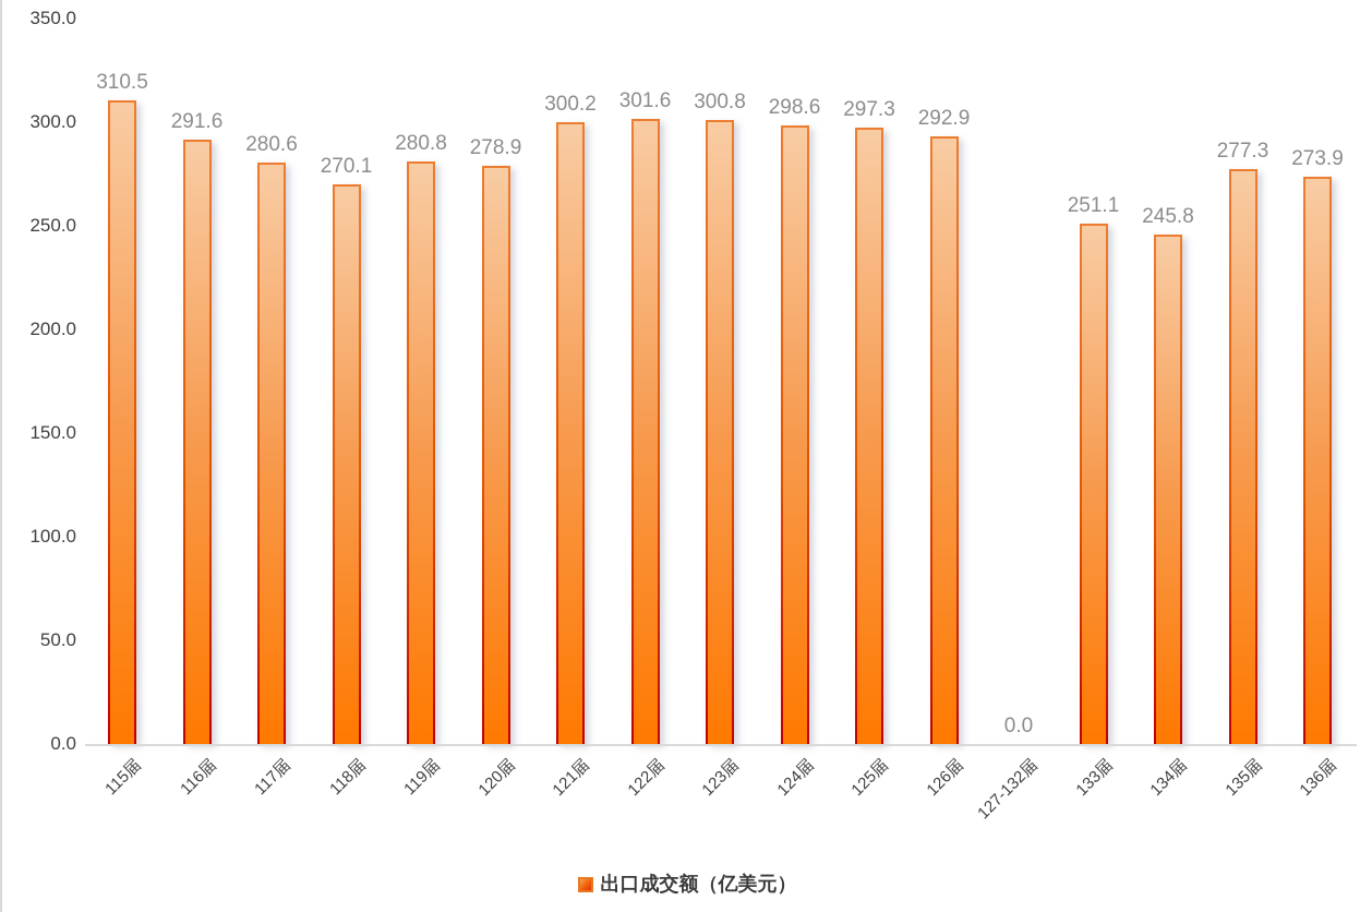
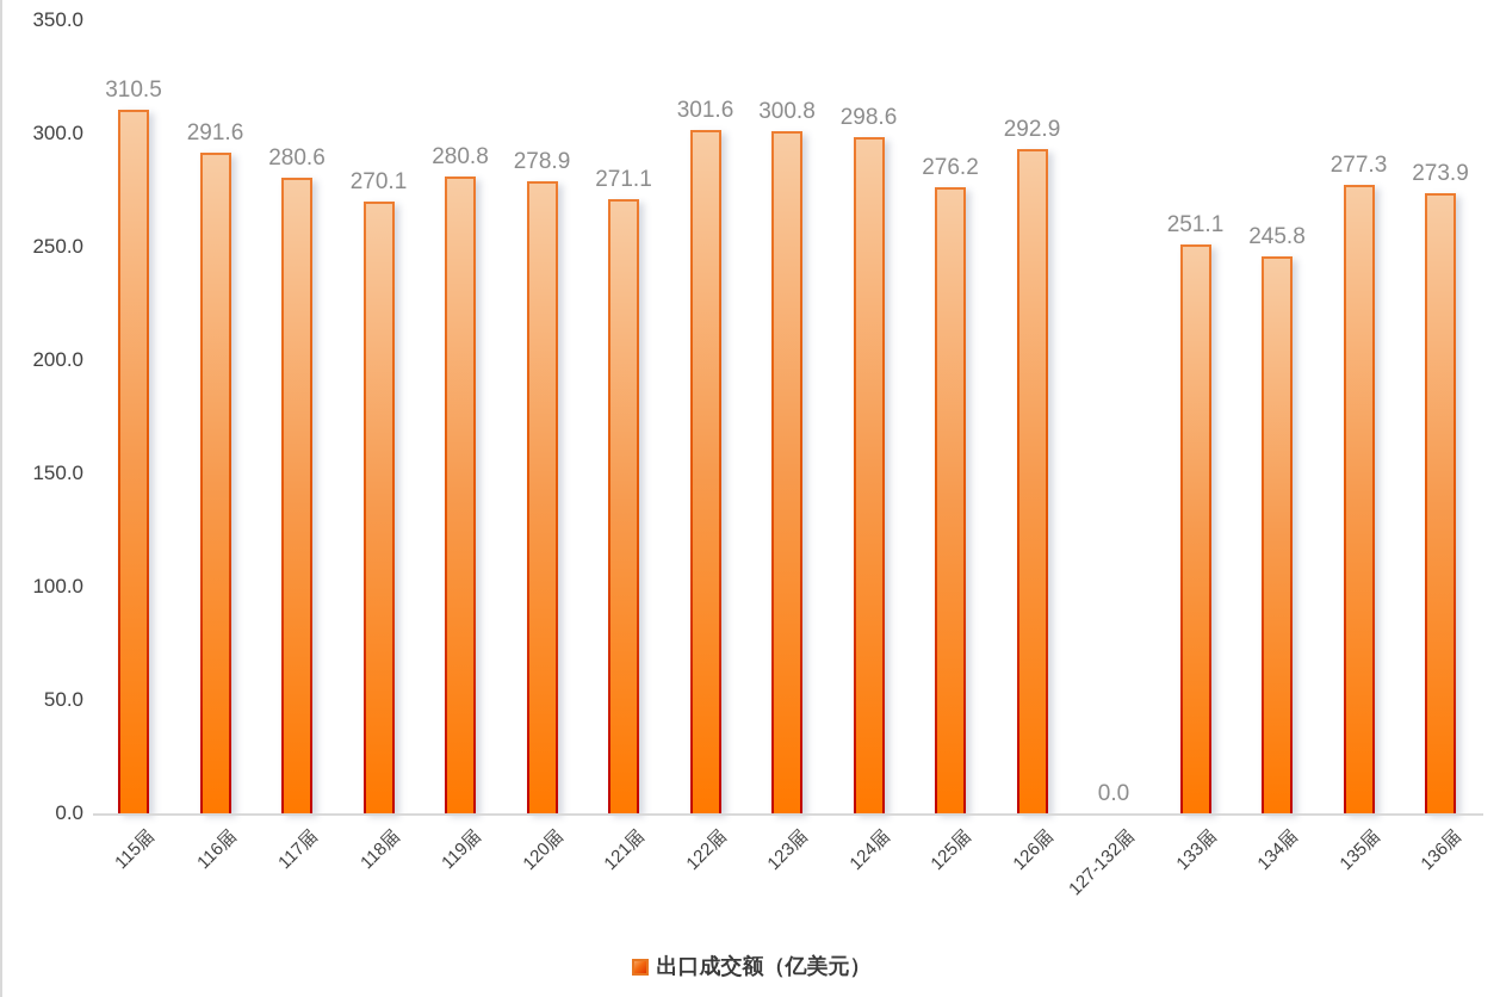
121届: 300.2 -> 271.1
125届: 297.3 -> 276.2
